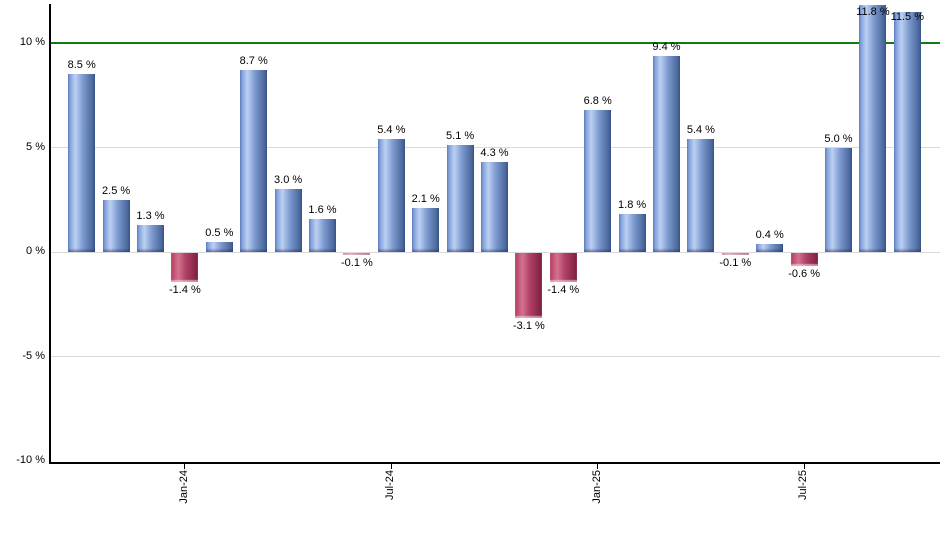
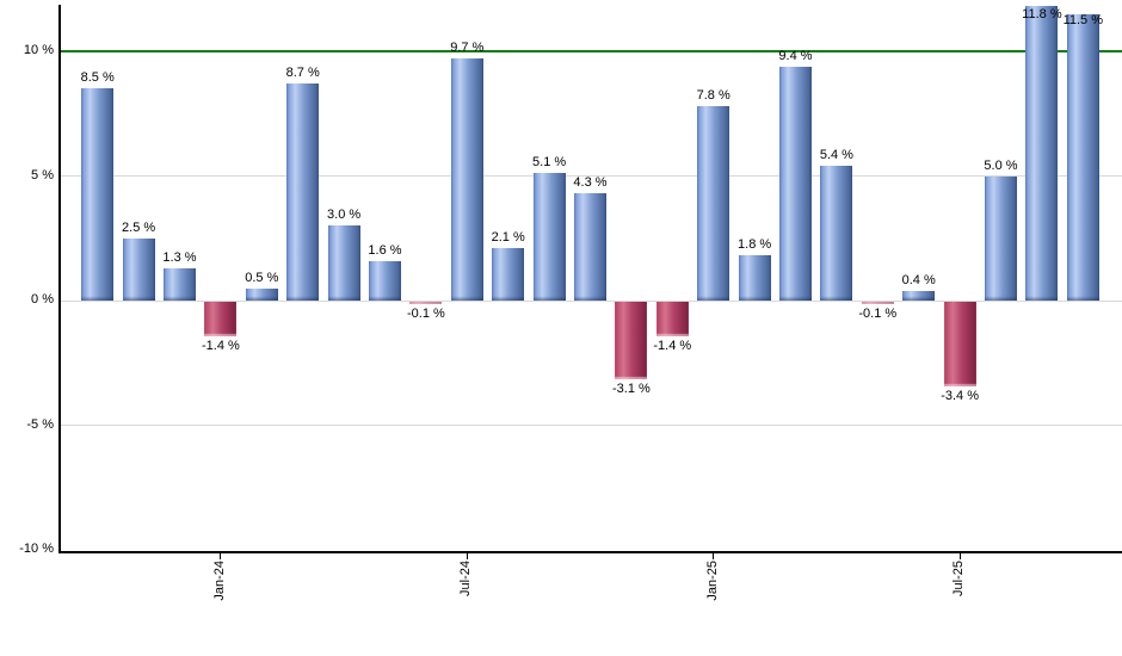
Jul-24: 5.4 -> 9.7
Jan-25: 6.8 -> 7.8
Jul-25: -0.6 -> -3.4
